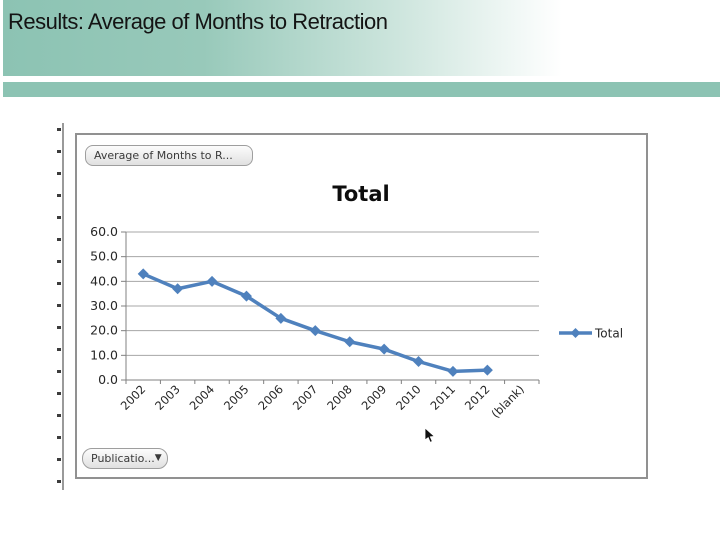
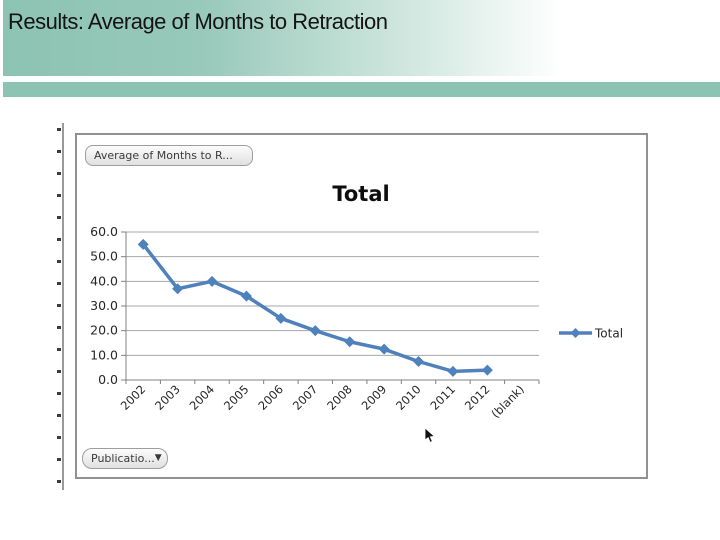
2002: 43 -> 55
